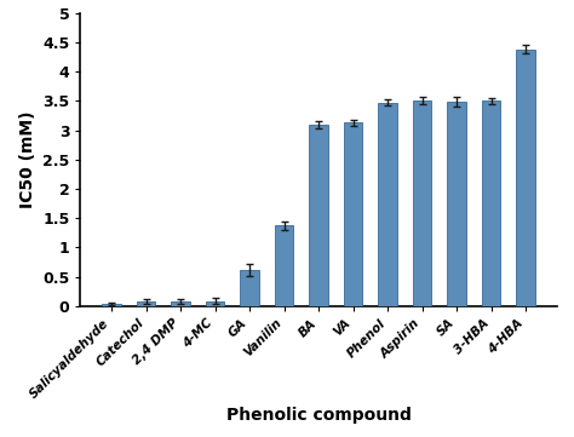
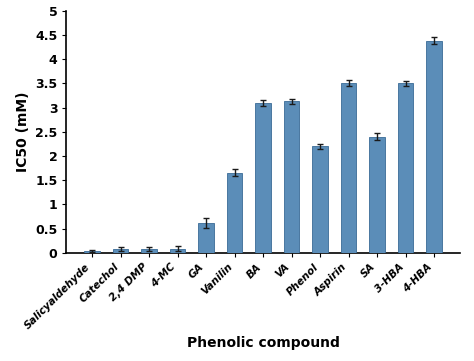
Vanilin: 1.37 -> 1.65
Phenol: 3.47 -> 2.20
SA: 3.49 -> 2.40
